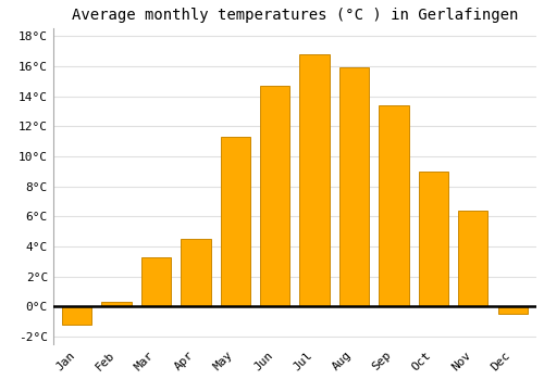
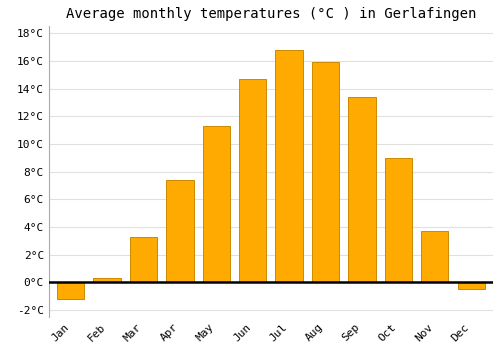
Apr: 4.5°C -> 7.4°C
Nov: 6.4°C -> 3.7°C
